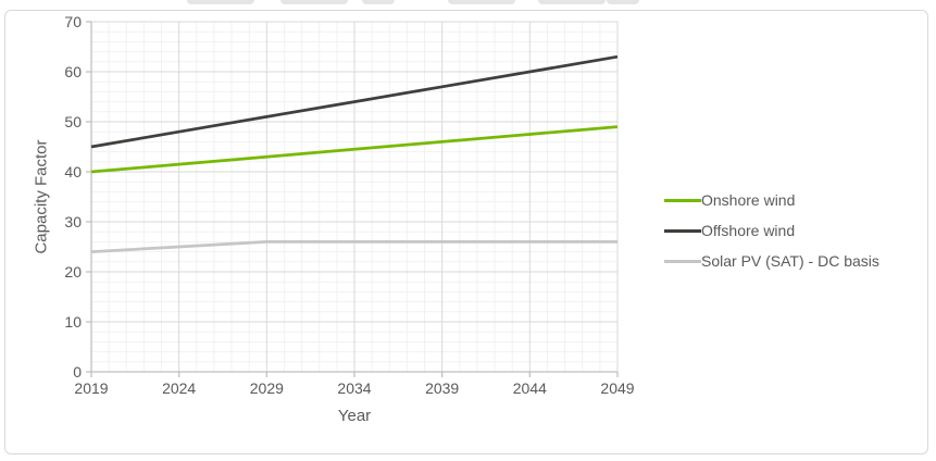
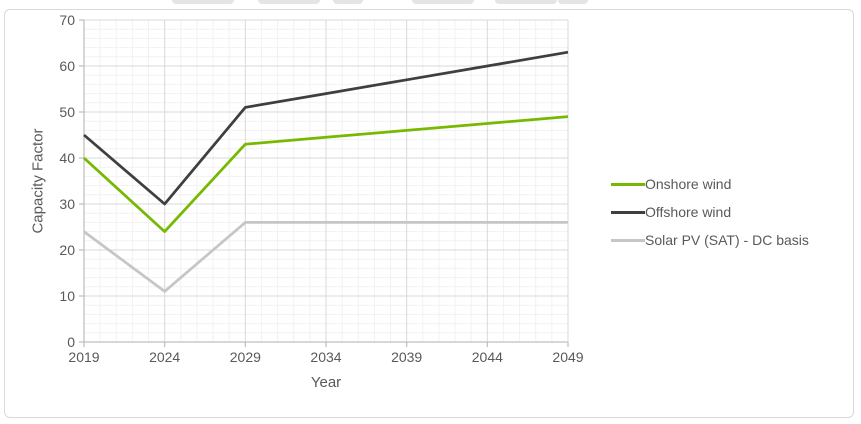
Onshore wind/2024: 42 -> 24
Offshore wind/2024: 48 -> 30
Solar PV (SAT) - DC basis/2024: 25 -> 11
